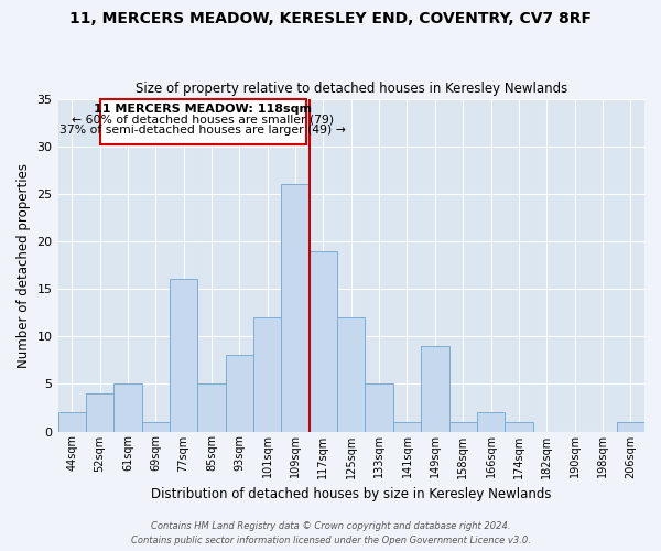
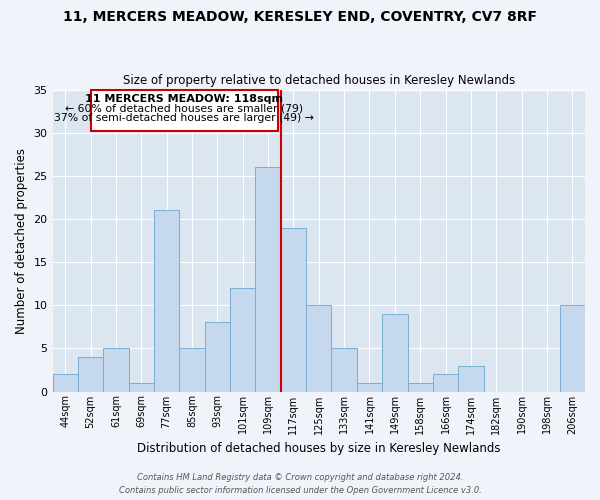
77sqm: 16 -> 21
125sqm: 12 -> 10
174sqm: 1 -> 3
206sqm: 1 -> 10
